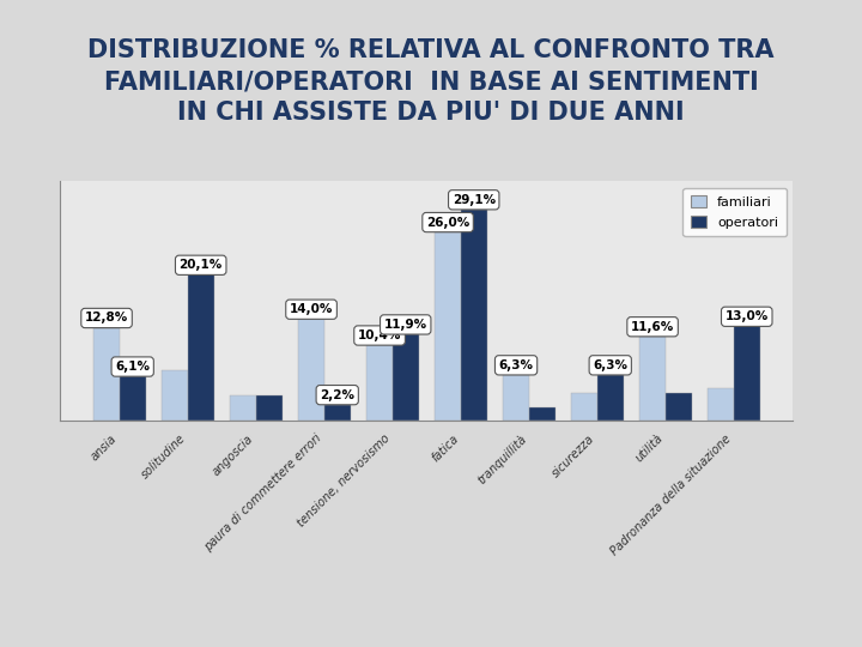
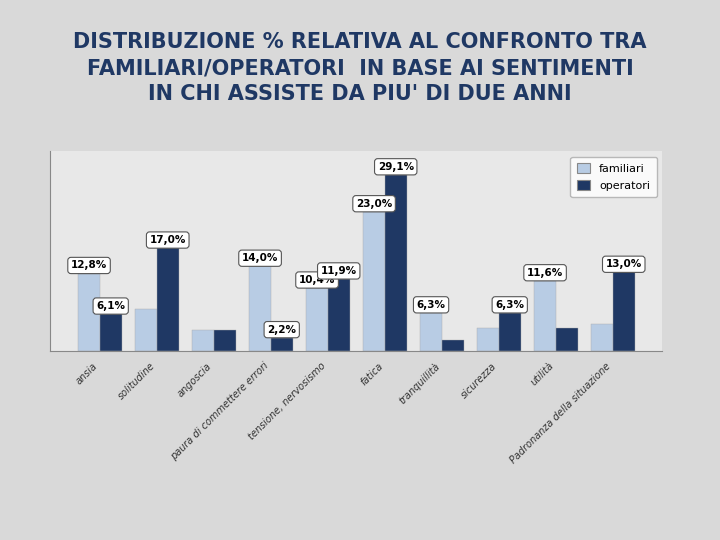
operatori/solitudine: 20,1% -> 17,0%
familiari/fatica: 26,0% -> 23,0%
